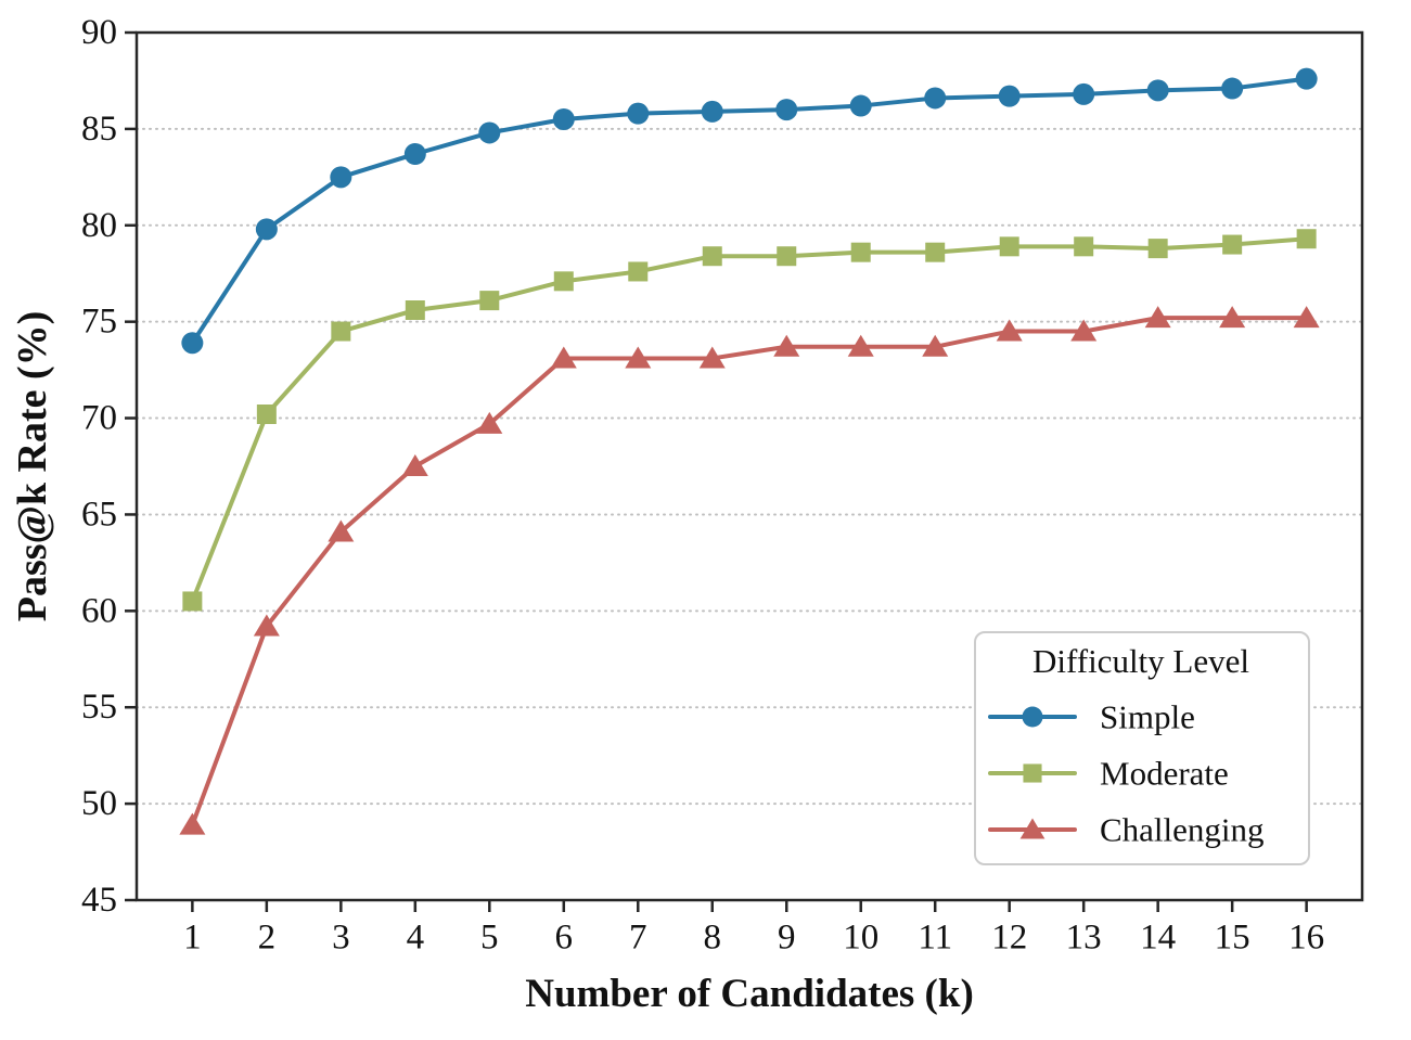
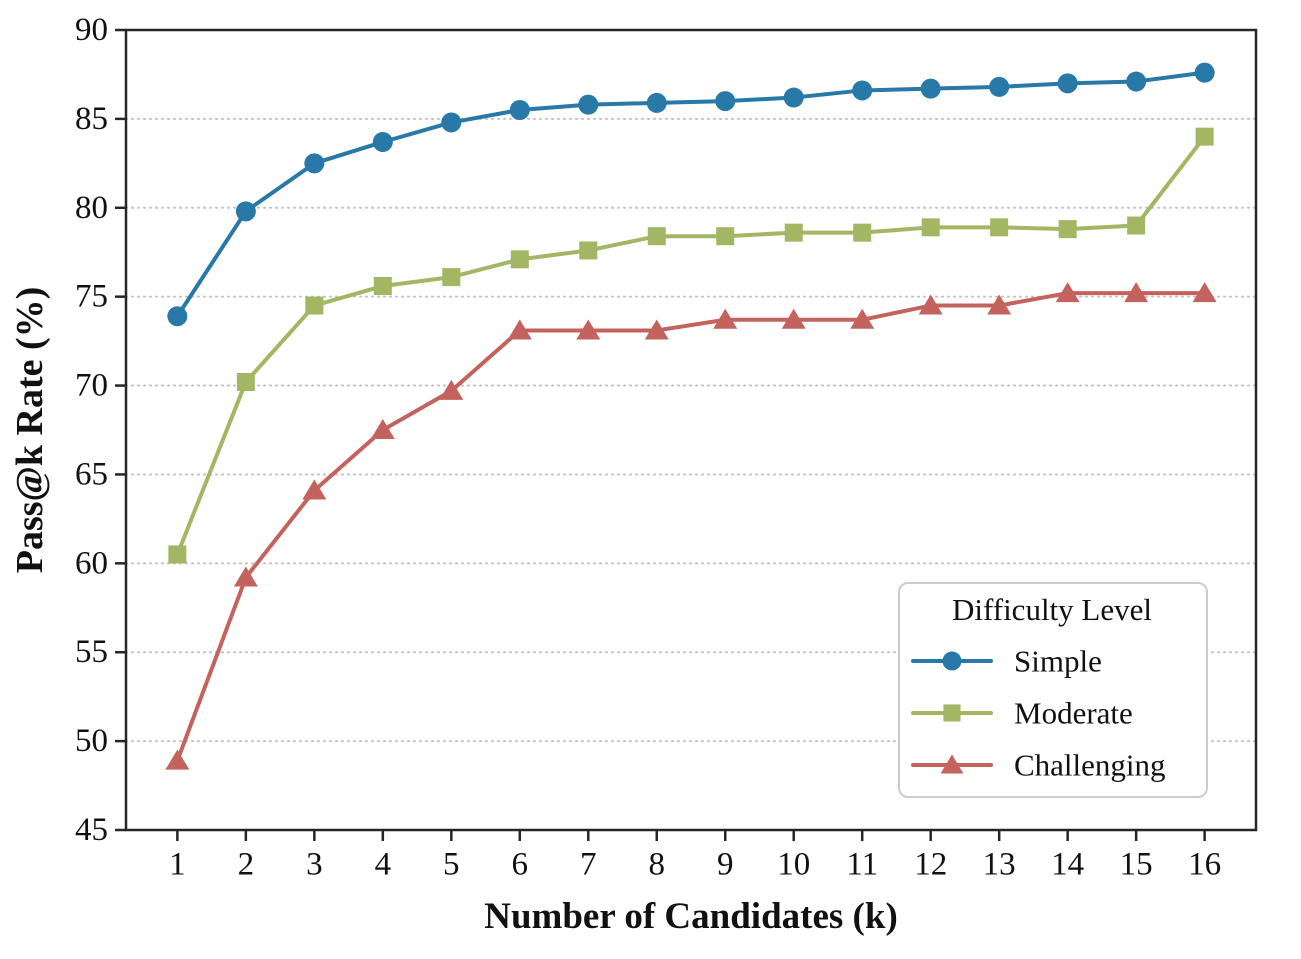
Moderate/16: 79.3 -> 84.0
